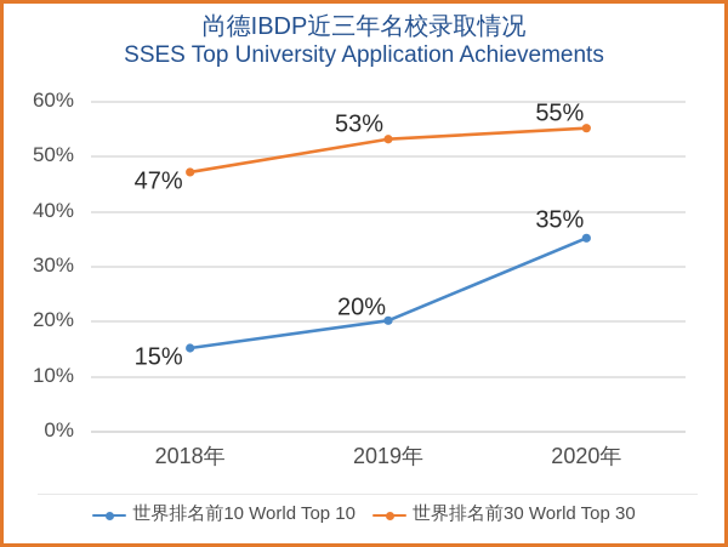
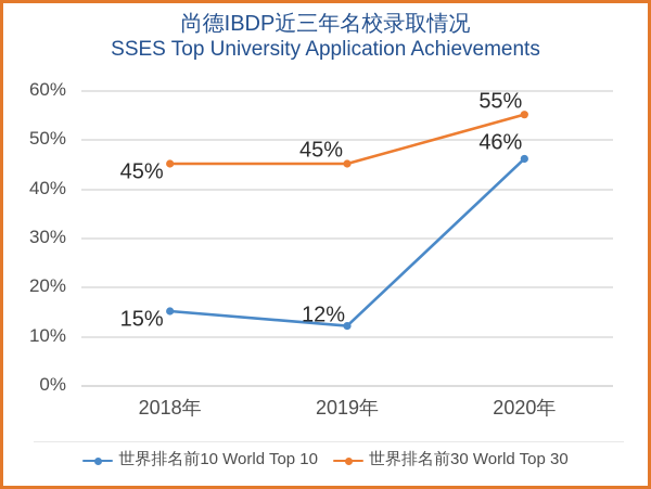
世界排名前30 World Top 30/2018年: 47% -> 45%
世界排名前10 World Top 10/2019年: 20% -> 12%
世界排名前30 World Top 30/2019年: 53% -> 45%
世界排名前10 World Top 10/2020年: 35% -> 46%
